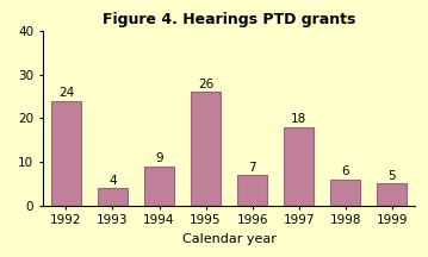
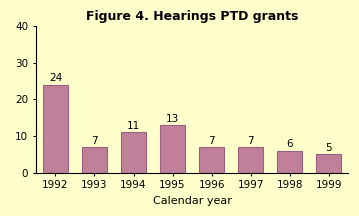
1993: 4 -> 7
1994: 9 -> 11
1995: 26 -> 13
1997: 18 -> 7
